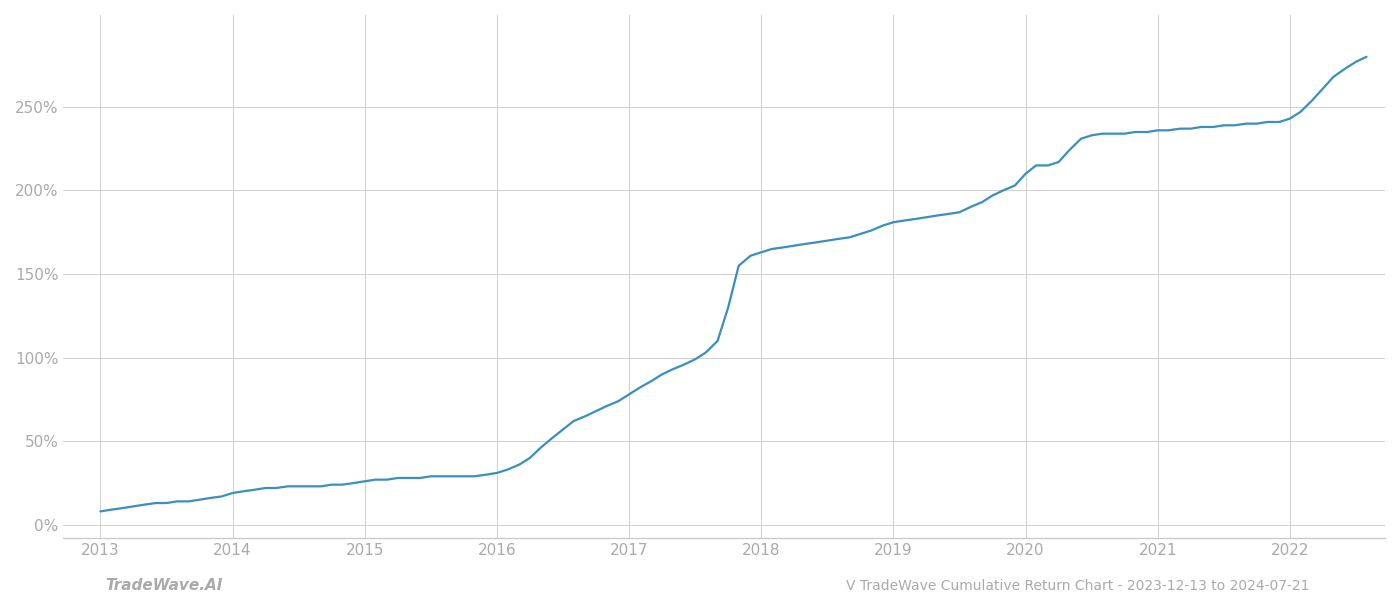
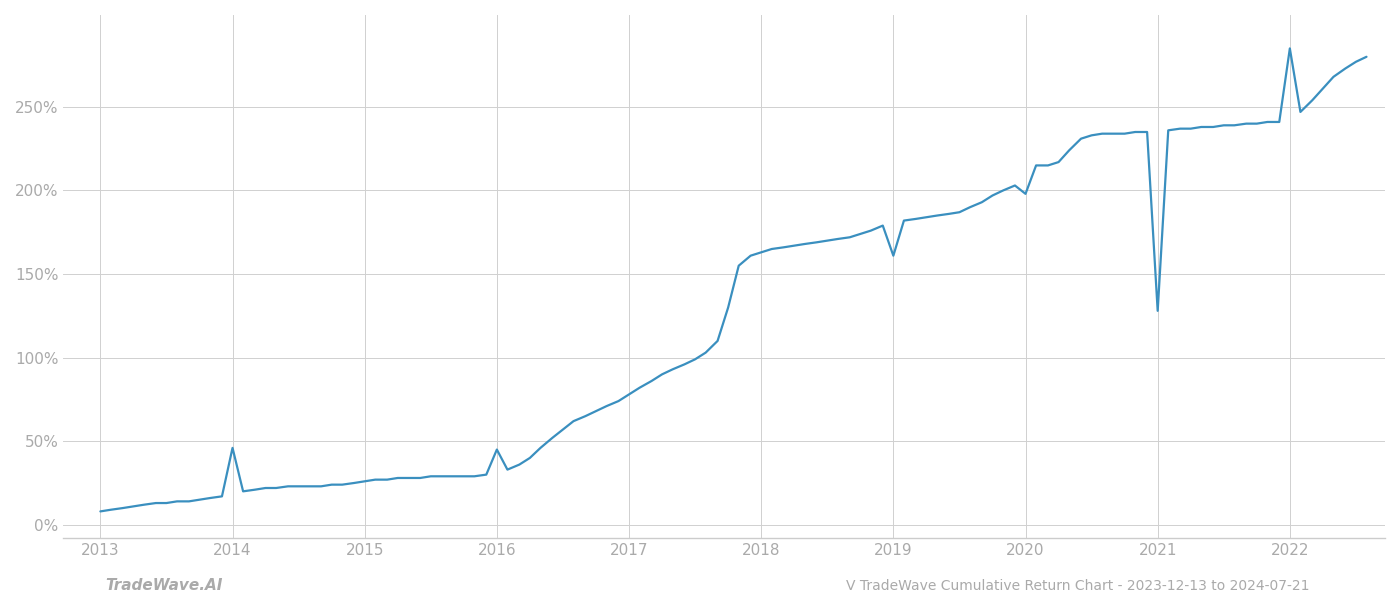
2014: 19% -> 46%
2016: 31% -> 45%
2019: 181% -> 161%
2020: 210% -> 198%
2021: 236% -> 128%
2022: 243% -> 285%
